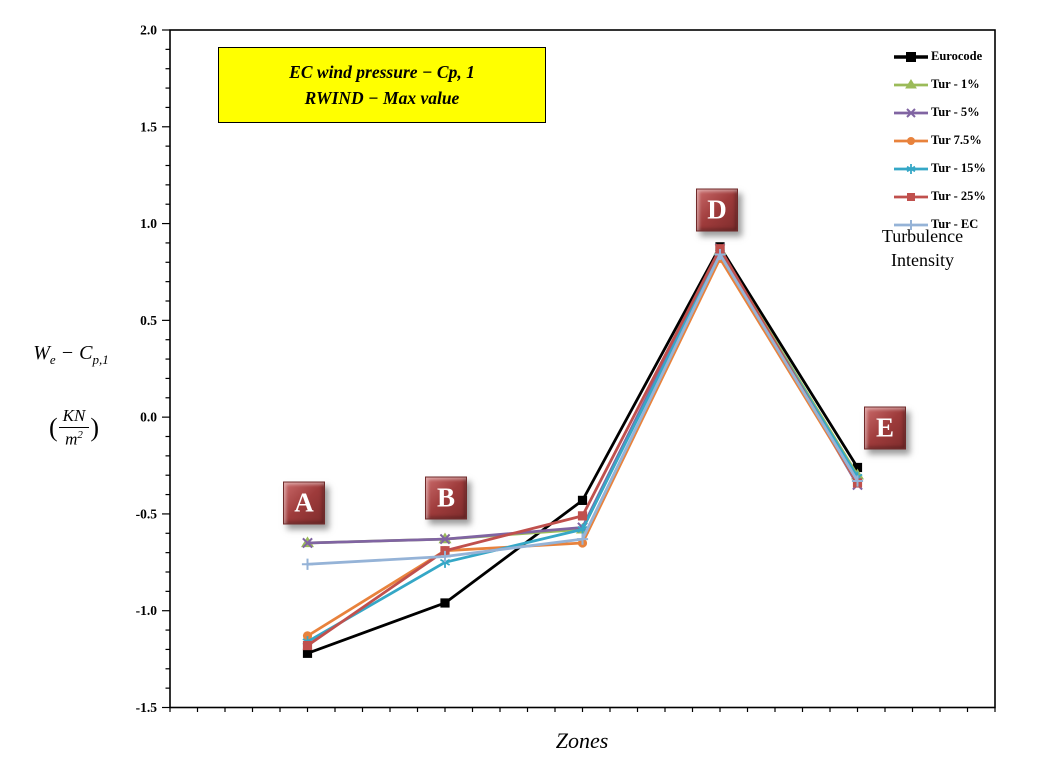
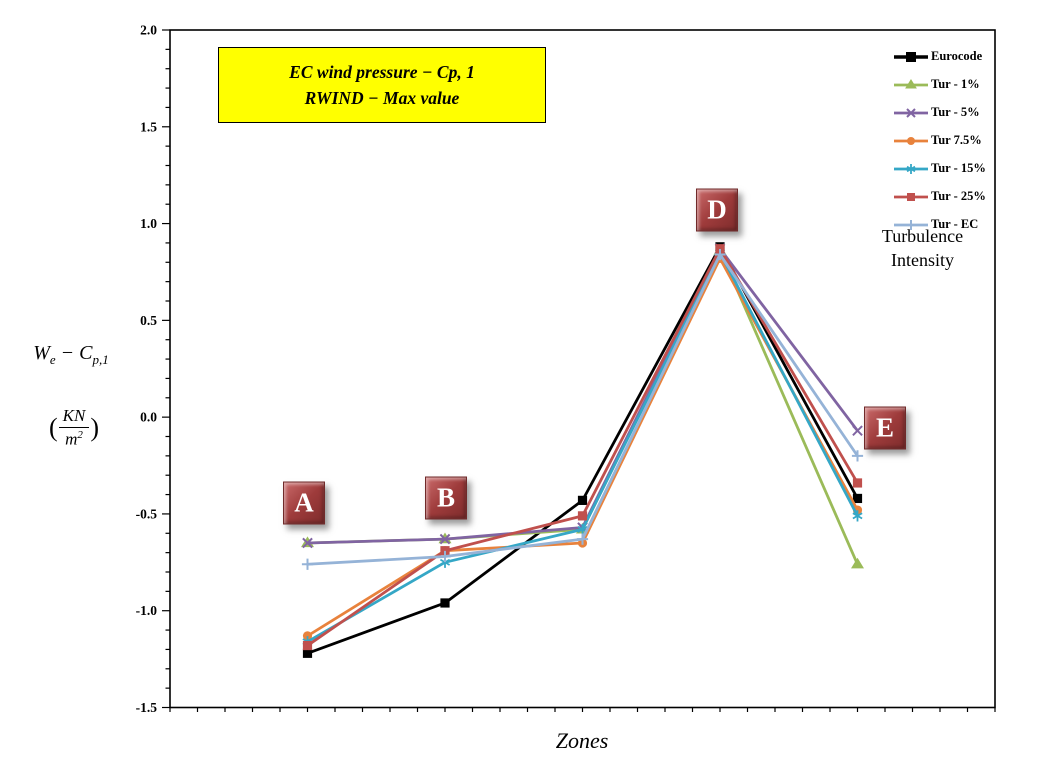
Eurocode/E: -0.26 -> -0.42
Tur - 1%/E: -0.30 -> -0.76
Tur - 5%/E: -0.35 -> -0.07
Tur 7.5%/E: -0.34 -> -0.48
Tur - 15%/E: -0.31 -> -0.51
Tur - EC/E: -0.33 -> -0.20
